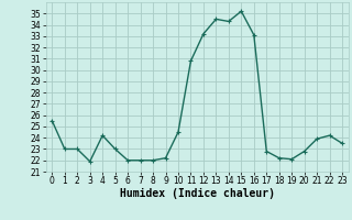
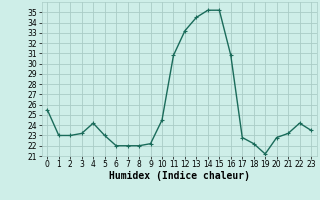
3: 21.9 -> 23.2
14: 34.3 -> 35.2
16: 33.1 -> 30.8
19: 22.1 -> 21.2
21: 23.9 -> 23.2
